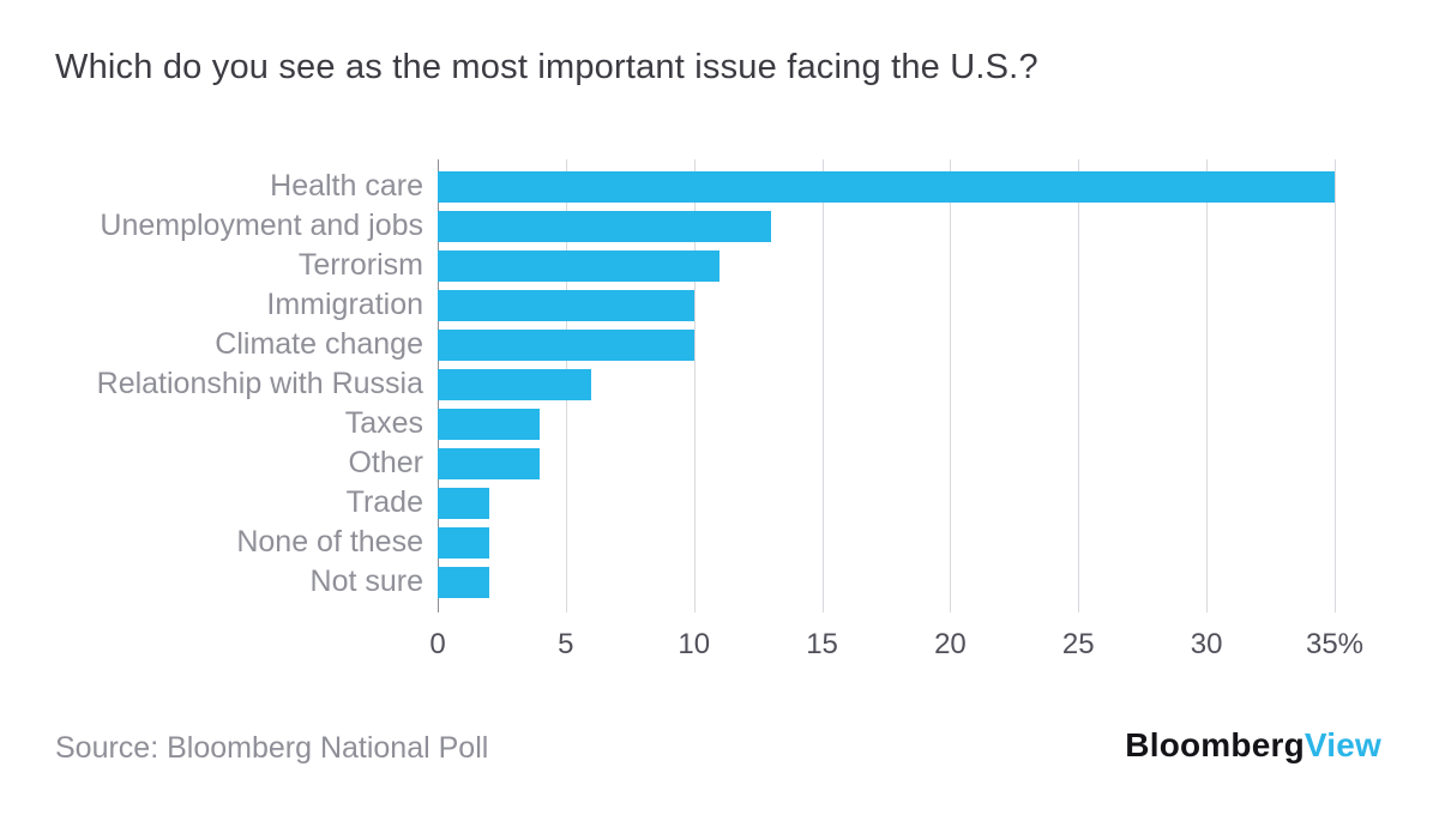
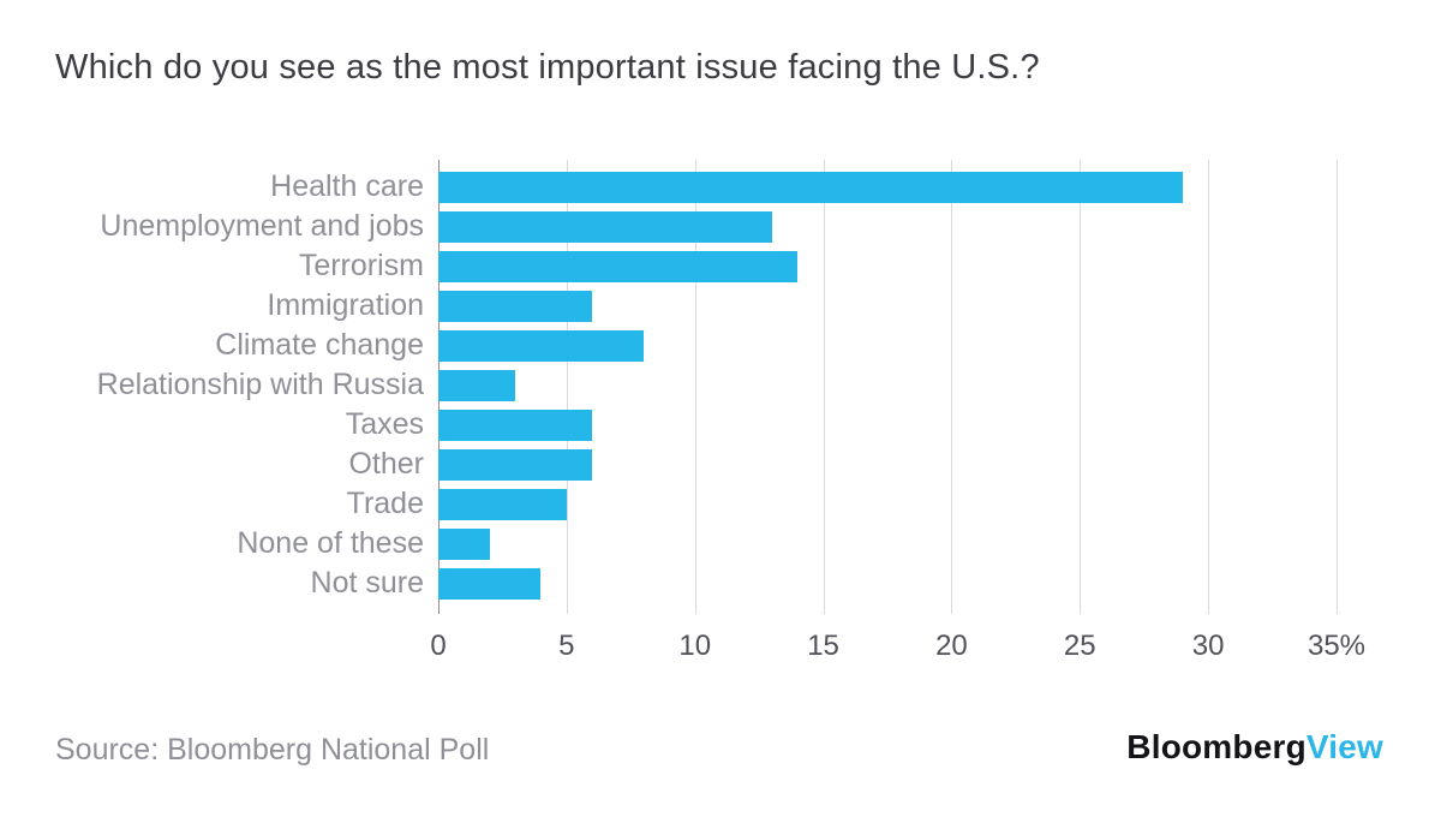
Health care: 35% -> 29%
Terrorism: 11% -> 14%
Immigration: 10% -> 6%
Climate change: 10% -> 8%
Relationship with Russia: 6% -> 3%
Taxes: 4% -> 6%
Other: 4% -> 6%
Trade: 2% -> 5%
Not sure: 2% -> 4%
